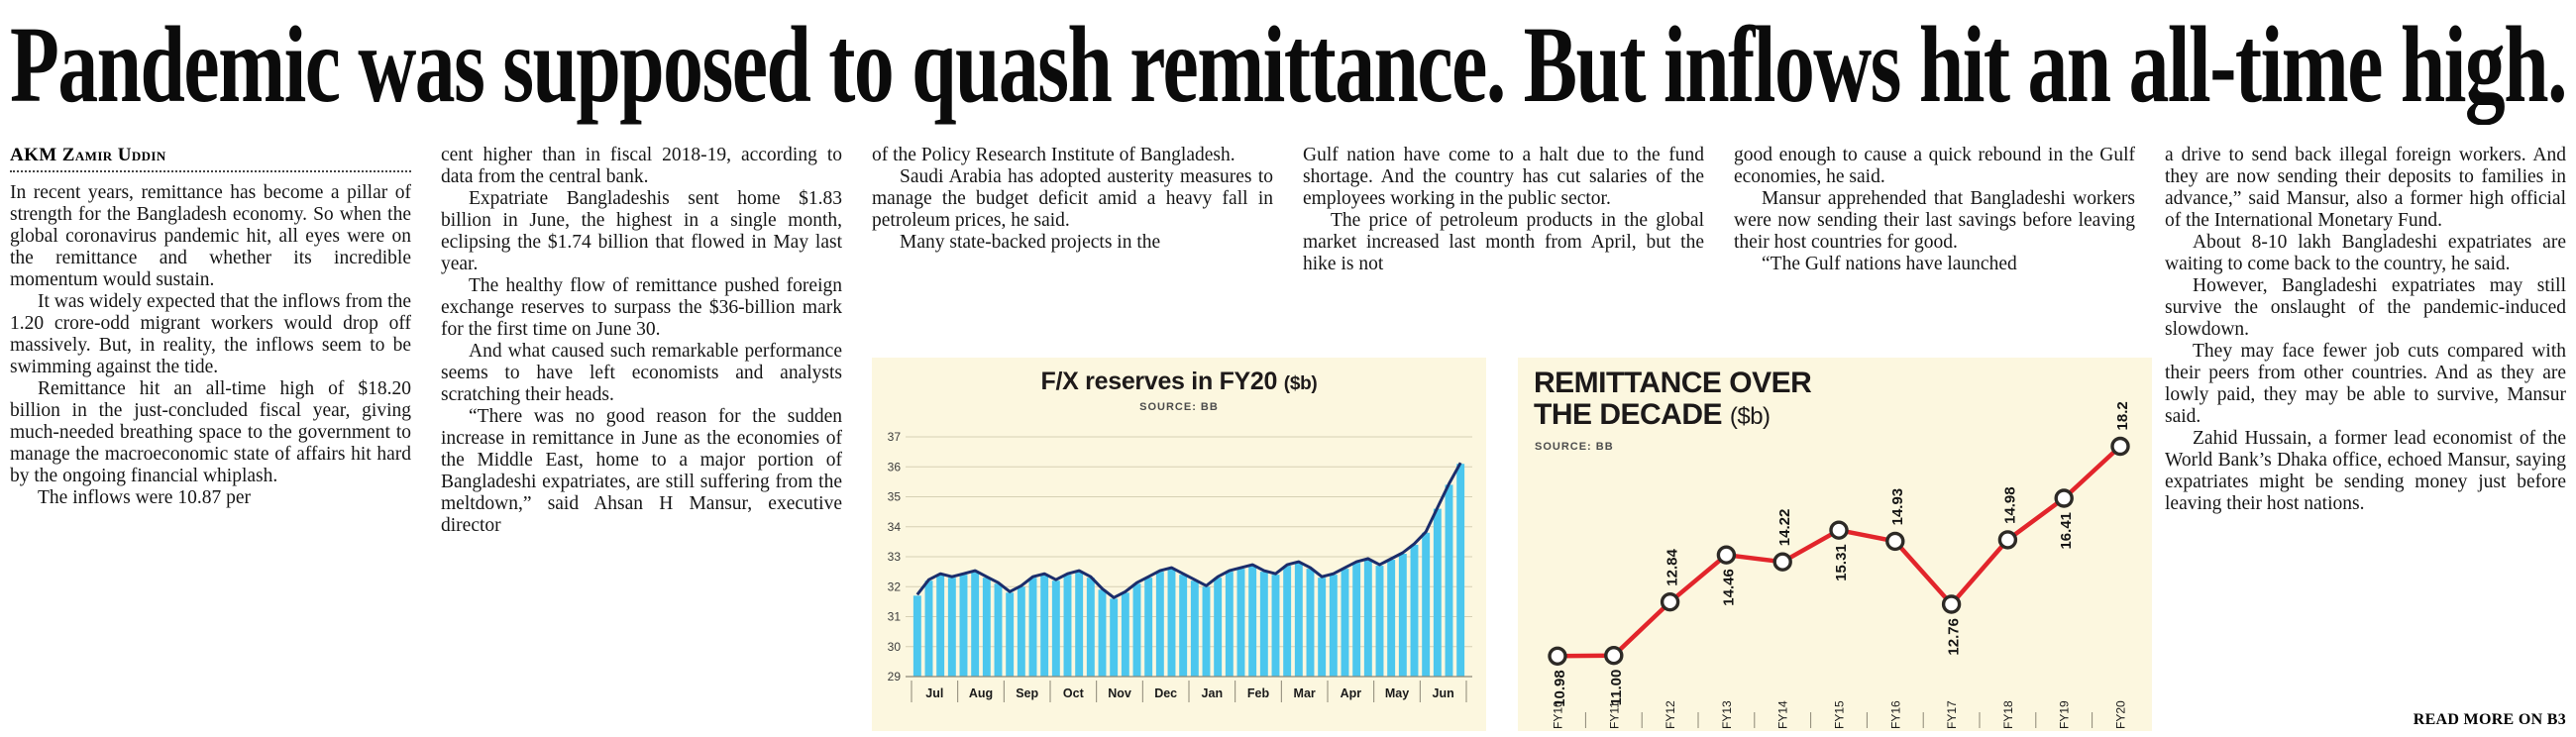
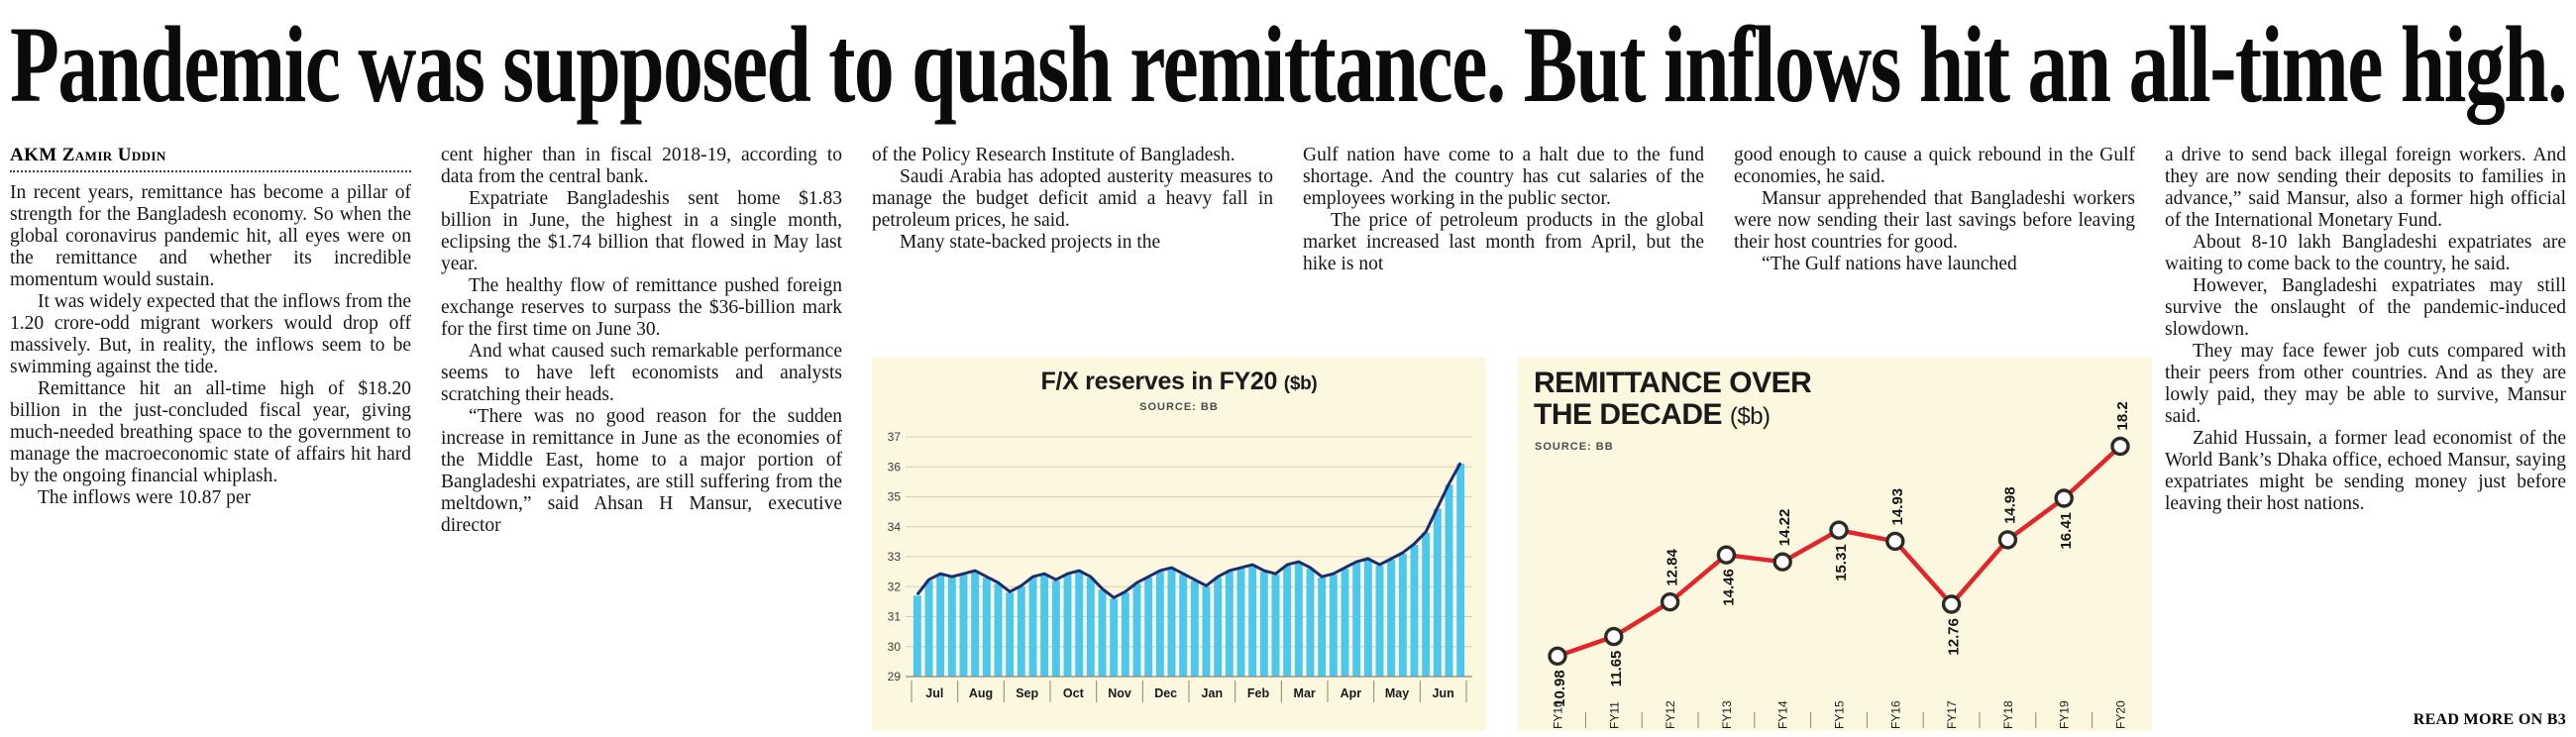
REMITTANCE OVER THE DECADE/FY11: 11.00 -> 11.65
